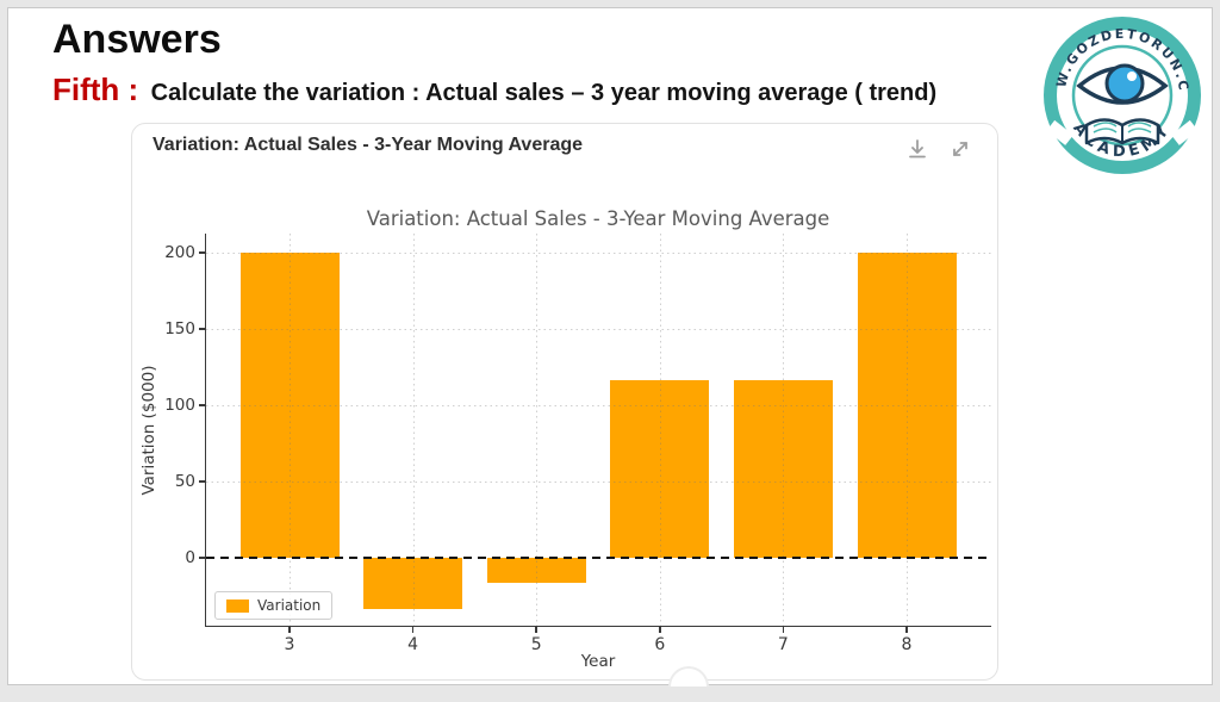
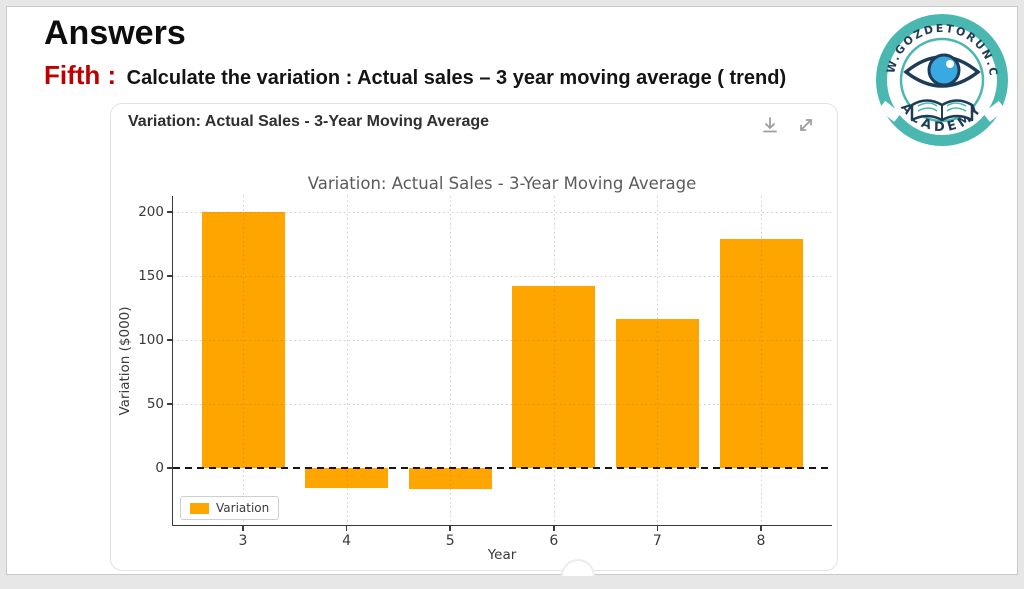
4: -33 -> -16
6: 117 -> 142
8: 200 -> 179
